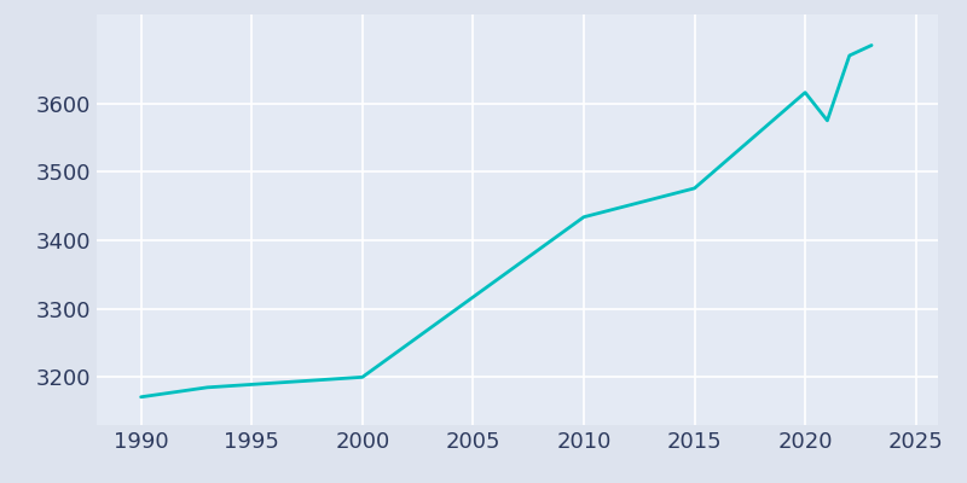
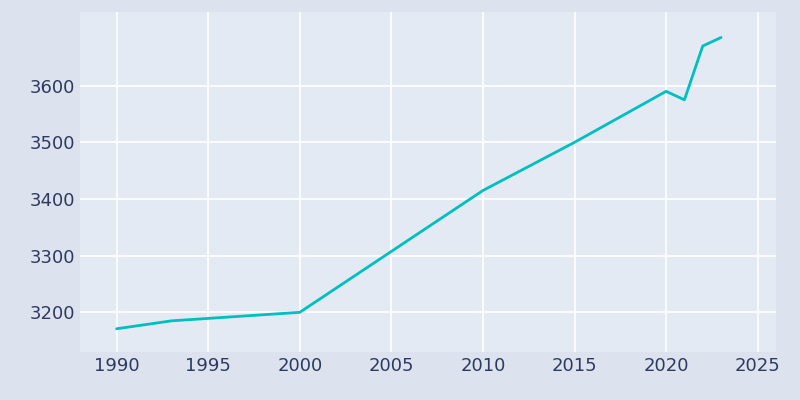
2010: 3434 -> 3415
2015: 3476 -> 3500
2020: 3616 -> 3590
